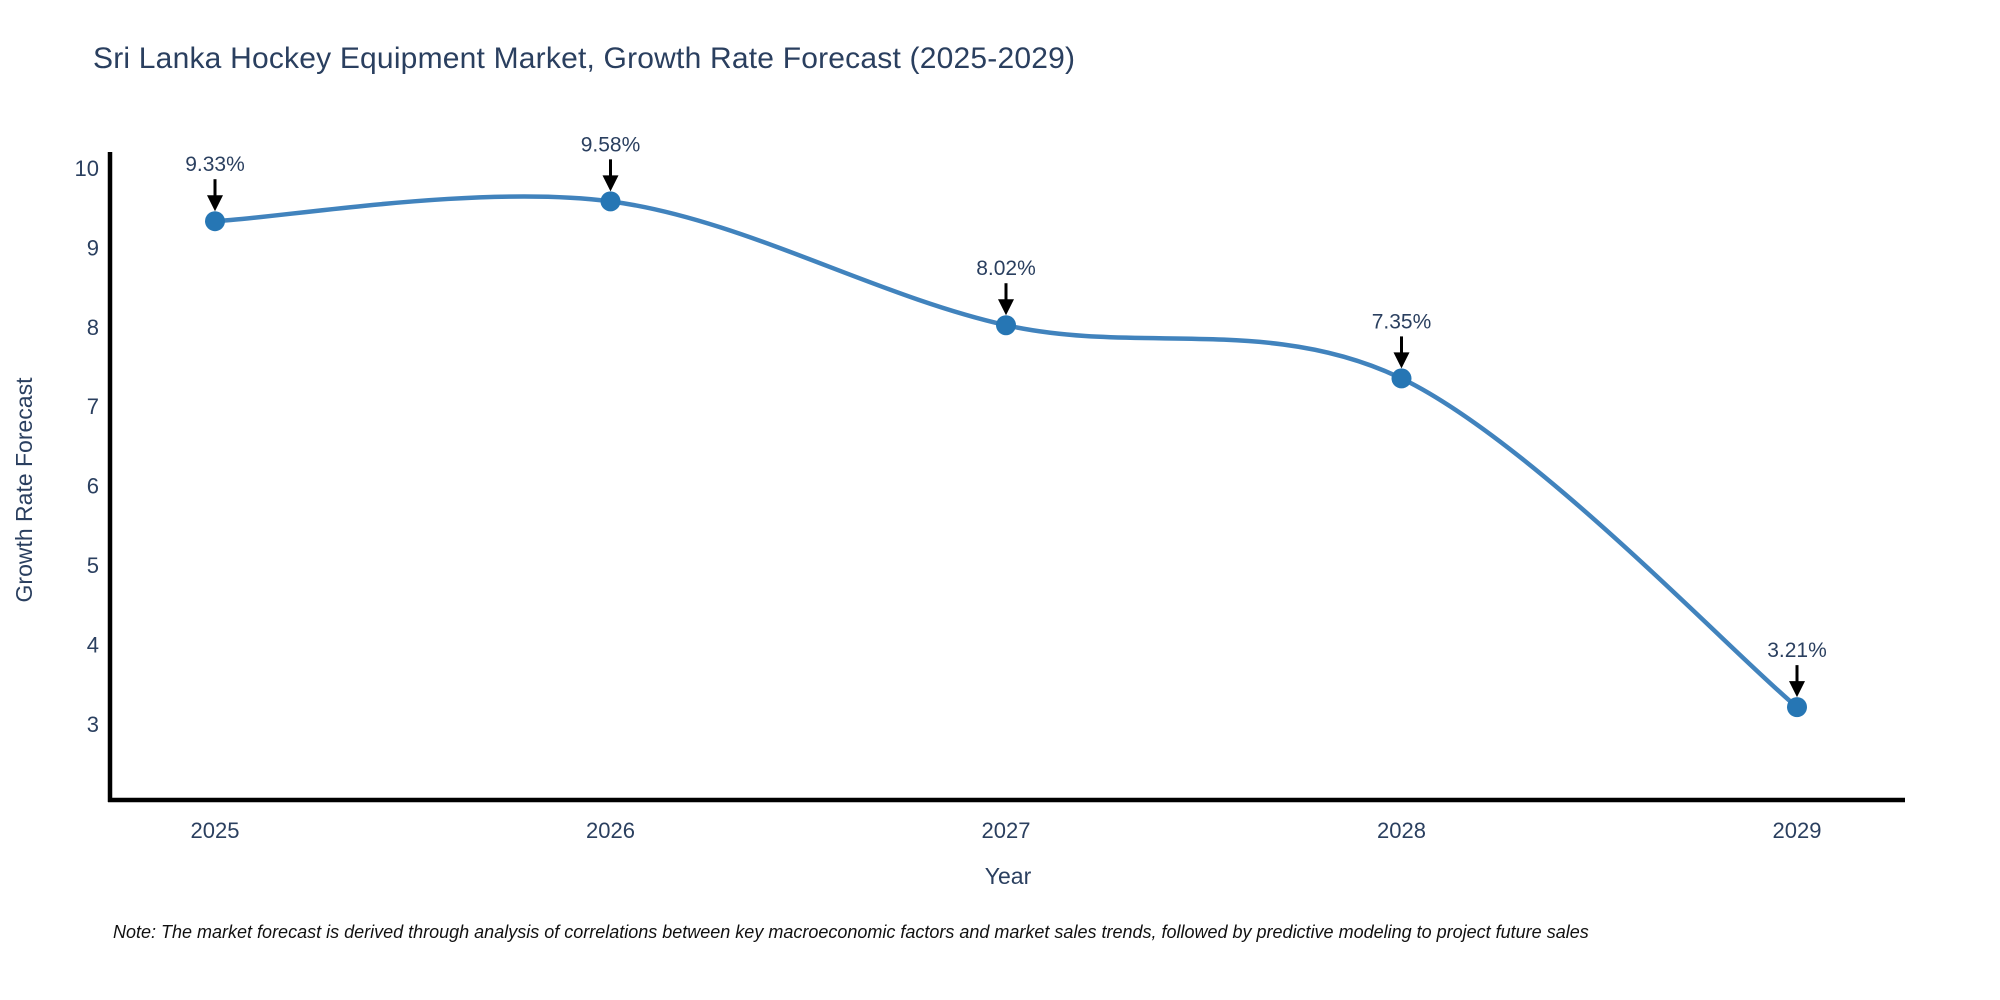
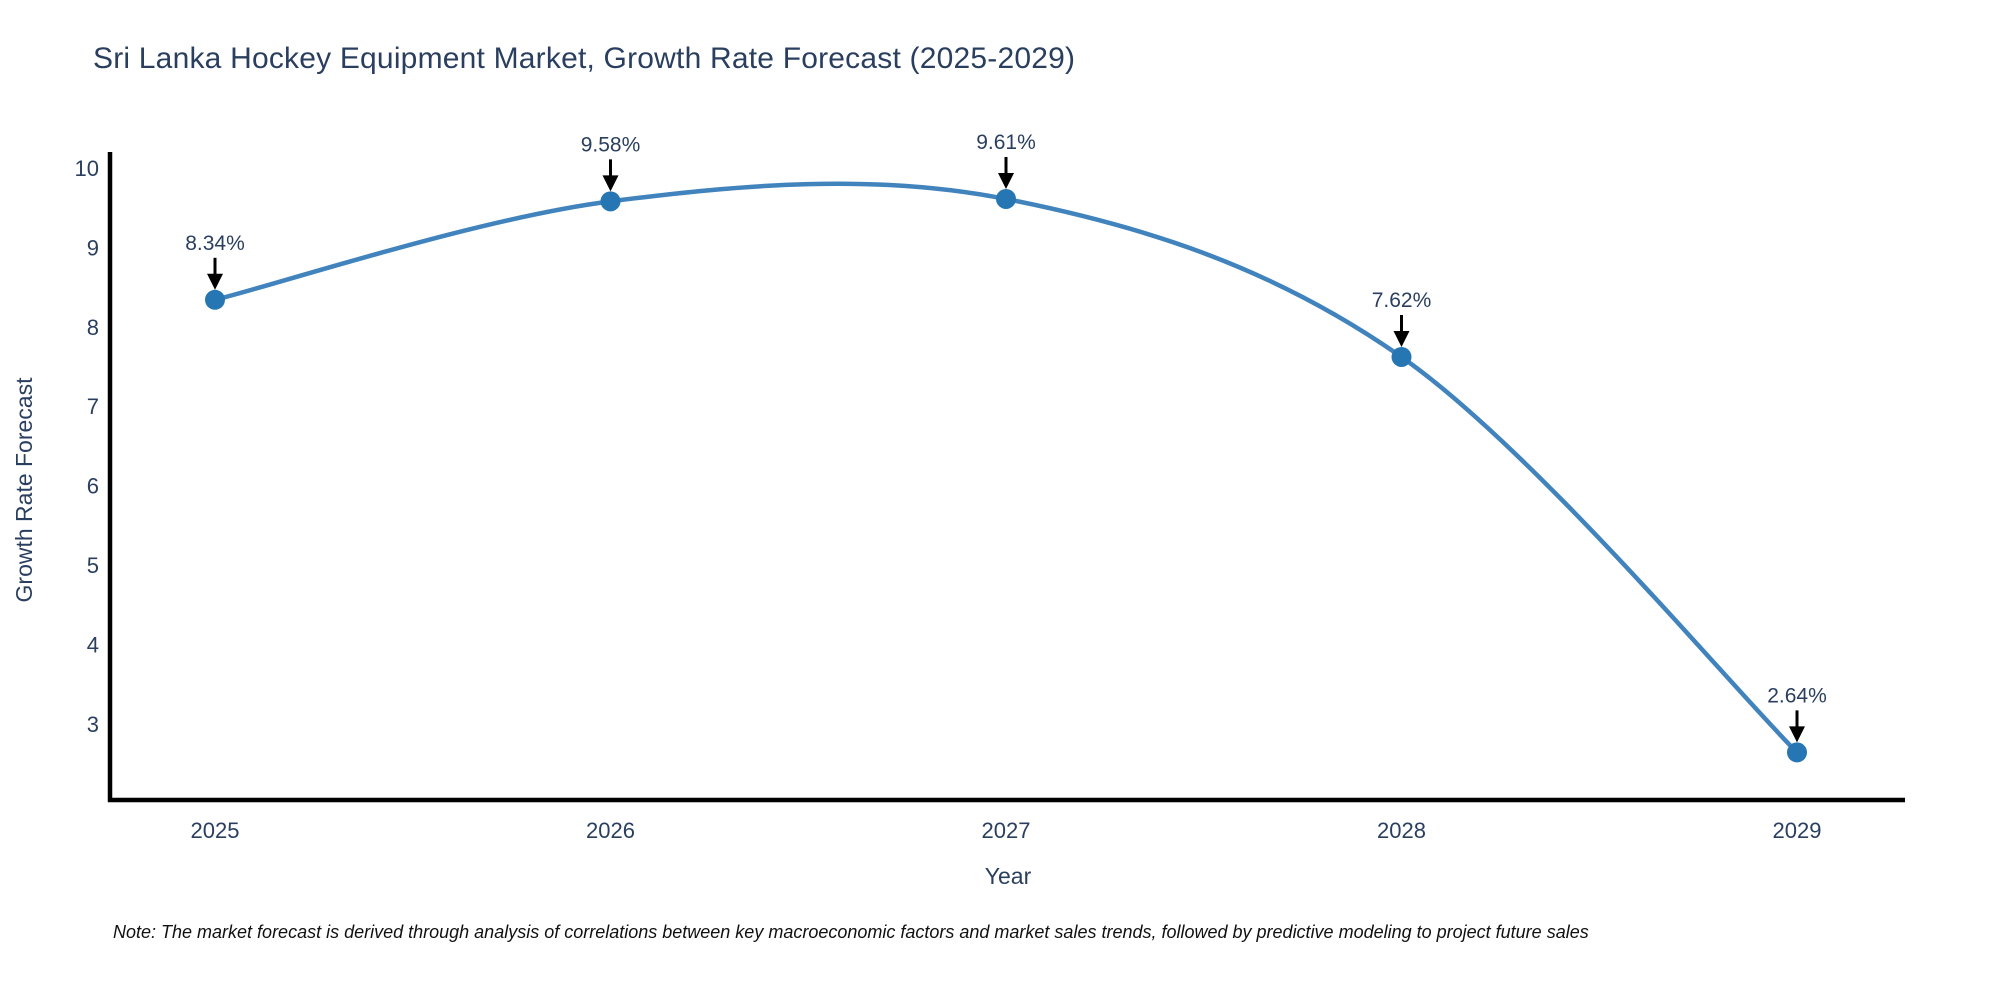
2025: 9.33% -> 8.34%
2027: 8.02% -> 9.61%
2028: 7.35% -> 7.62%
2029: 3.21% -> 2.64%
